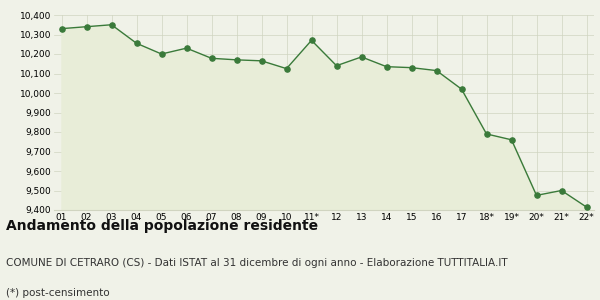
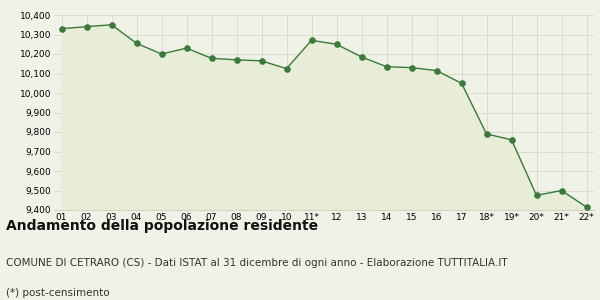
12: 10,140 -> 10,250
17: 10,020 -> 10,050
